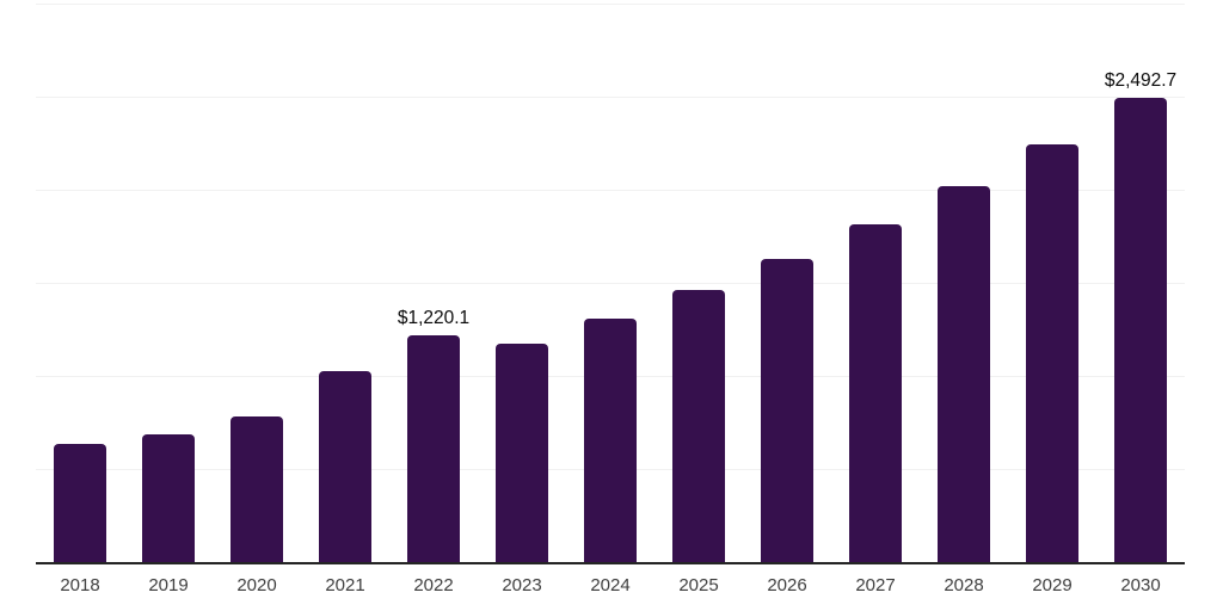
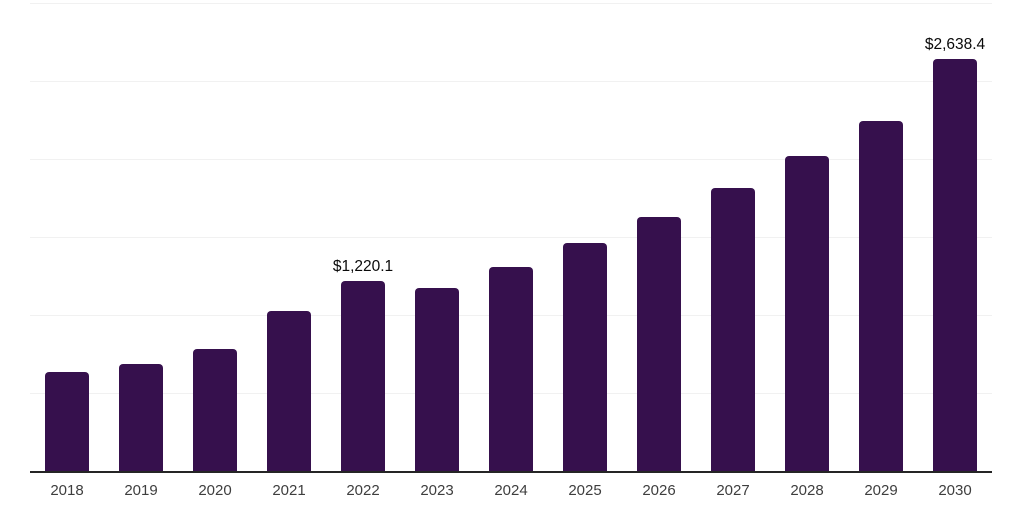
2030: $2,492.7 -> $2,638.4
